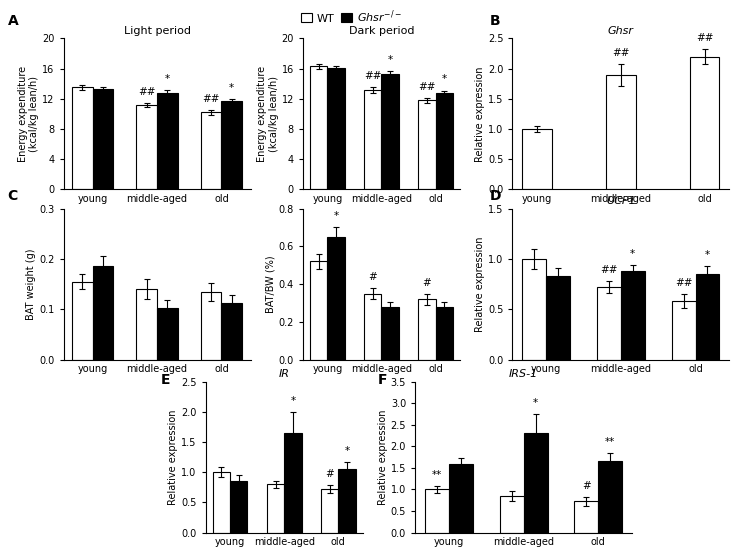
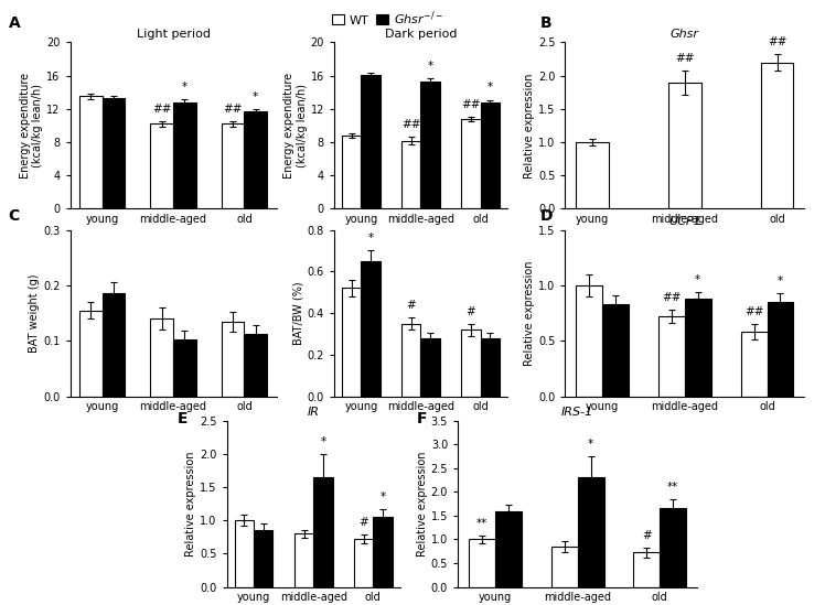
Light period/WT/middle-aged: 11.2 -> 10.2
Dark period/WT/young: 16.3 -> 8.8
Dark period/WT/middle-aged: 13.2 -> 8.2
Dark period/WT/old: 11.8 -> 10.8
